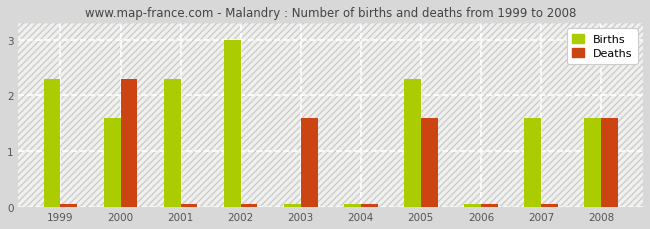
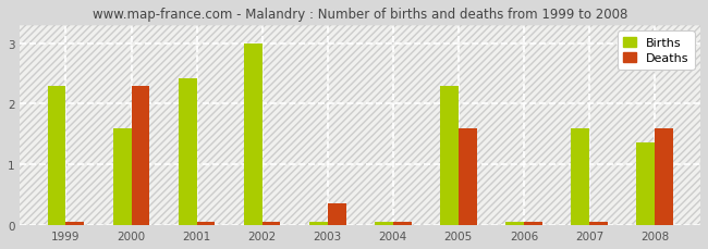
Births/2001: 2.30 -> 2.42
Deaths/2003: 1.60 -> 0.36
Births/2008: 1.60 -> 1.36
